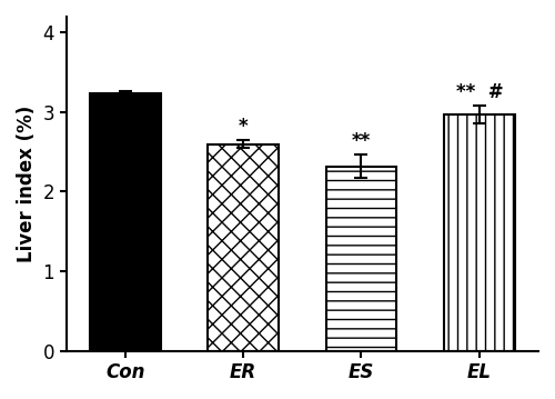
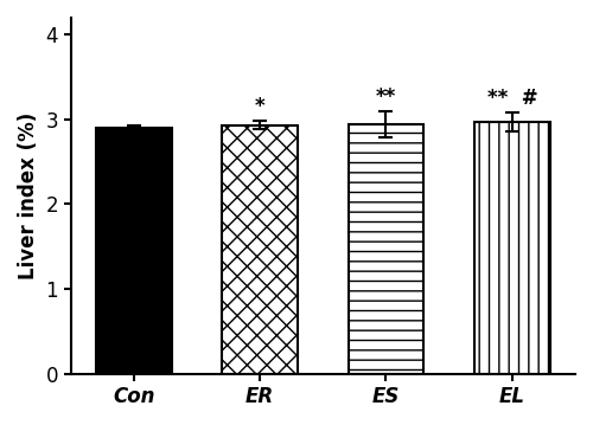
Con: 3.24 -> 2.90
ER: 2.60 -> 2.94
ES: 2.32 -> 2.94
